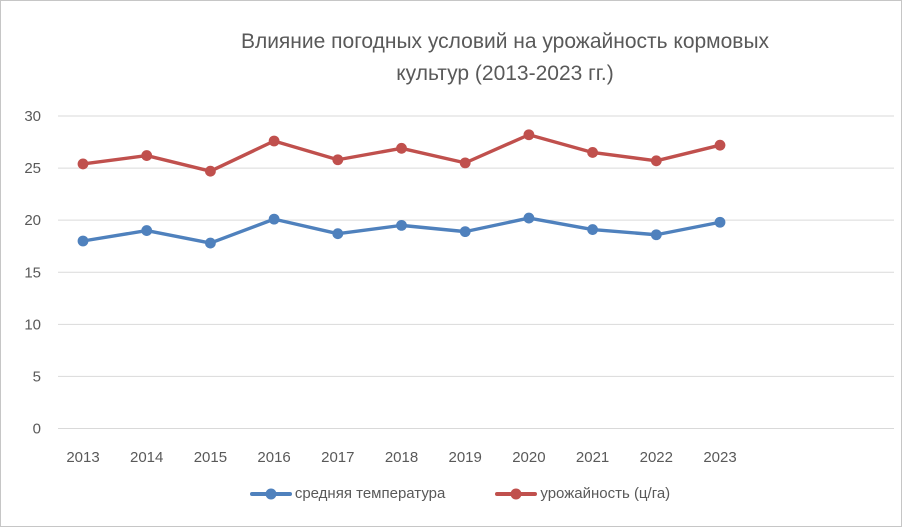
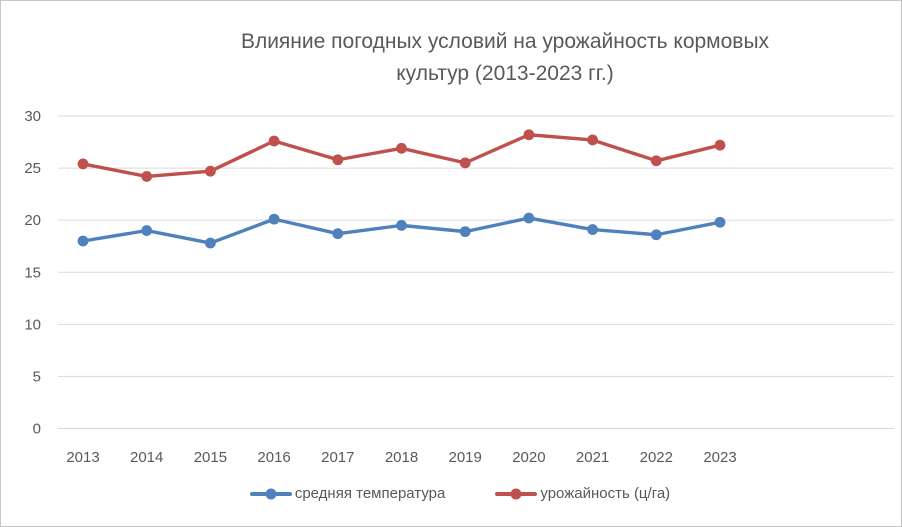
урожайность (ц/га)/2014: 26.2 -> 24.2
урожайность (ц/га)/2021: 26.5 -> 27.7
